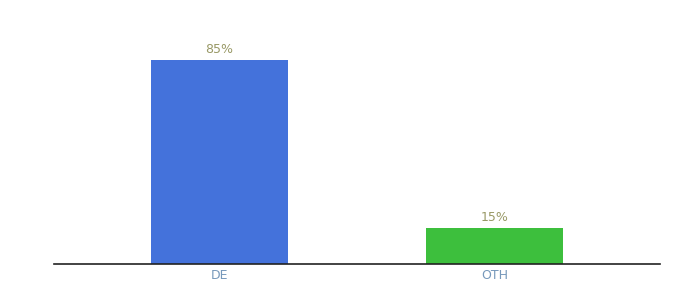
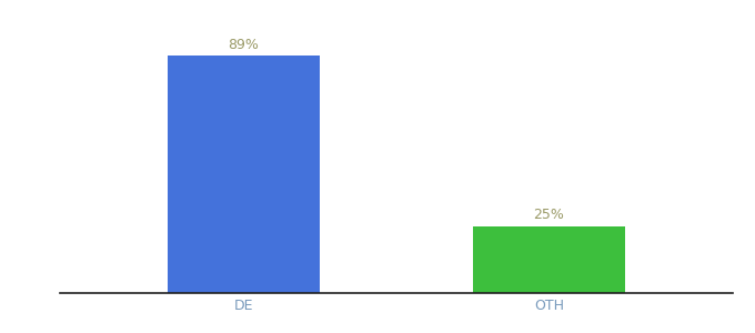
DE: 85% -> 89%
OTH: 15% -> 25%
